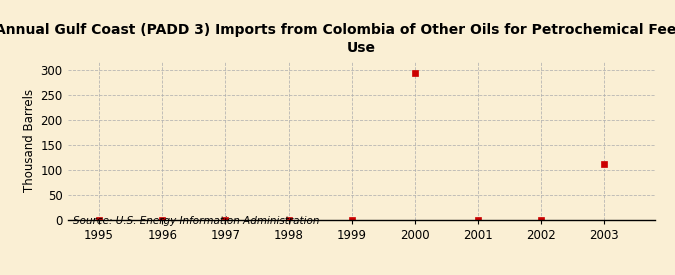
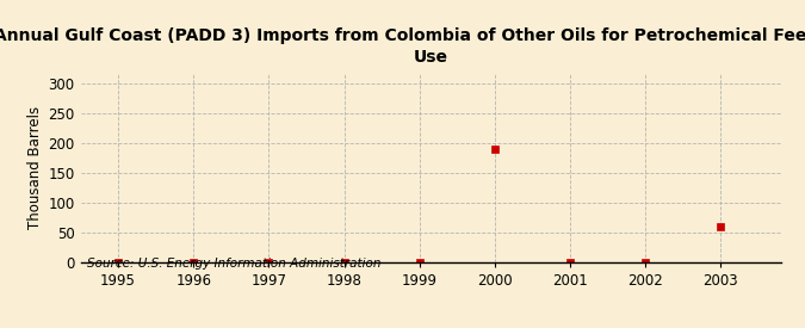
2000: 295 -> 190
2003: 112 -> 60
